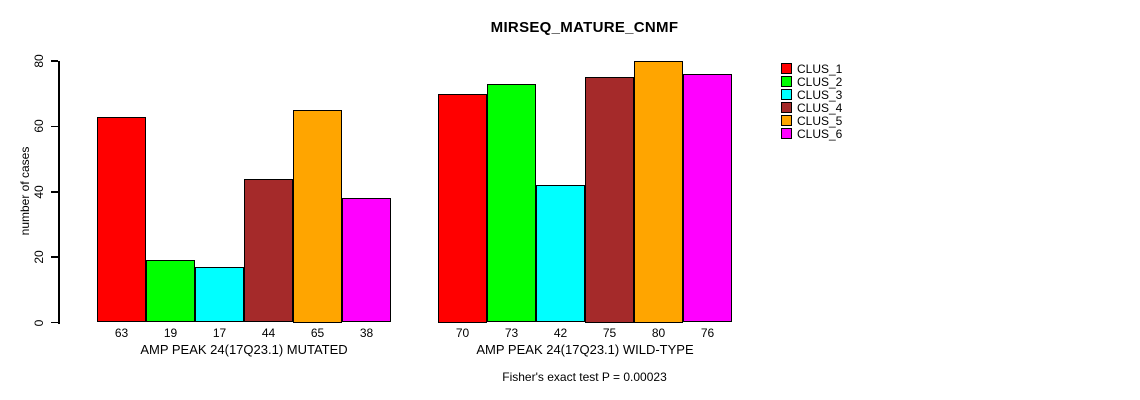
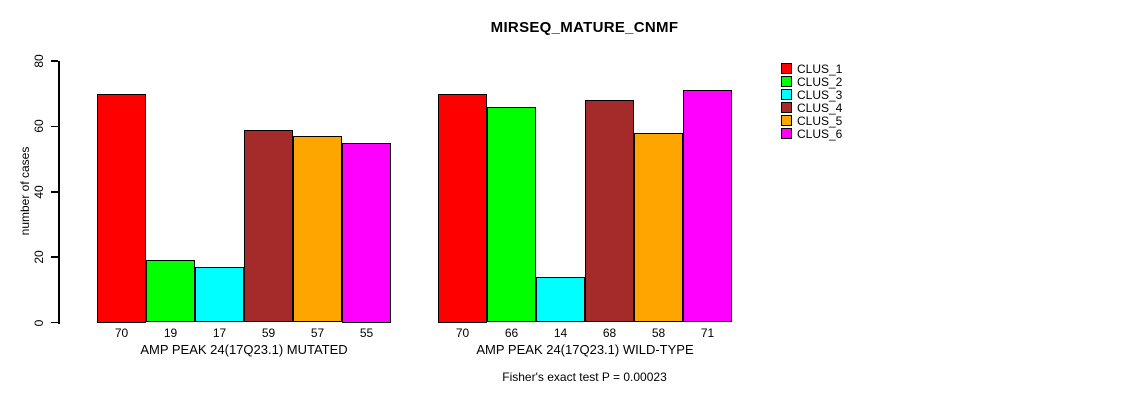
CLUS_1/AMP PEAK 24(17Q23.1) MUTATED: 63 -> 70
CLUS_4/AMP PEAK 24(17Q23.1) MUTATED: 44 -> 59
CLUS_5/AMP PEAK 24(17Q23.1) MUTATED: 65 -> 57
CLUS_6/AMP PEAK 24(17Q23.1) MUTATED: 38 -> 55
CLUS_2/AMP PEAK 24(17Q23.1) WILD-TYPE: 73 -> 66
CLUS_3/AMP PEAK 24(17Q23.1) WILD-TYPE: 42 -> 14
CLUS_4/AMP PEAK 24(17Q23.1) WILD-TYPE: 75 -> 68
CLUS_5/AMP PEAK 24(17Q23.1) WILD-TYPE: 80 -> 58
CLUS_6/AMP PEAK 24(17Q23.1) WILD-TYPE: 76 -> 71
